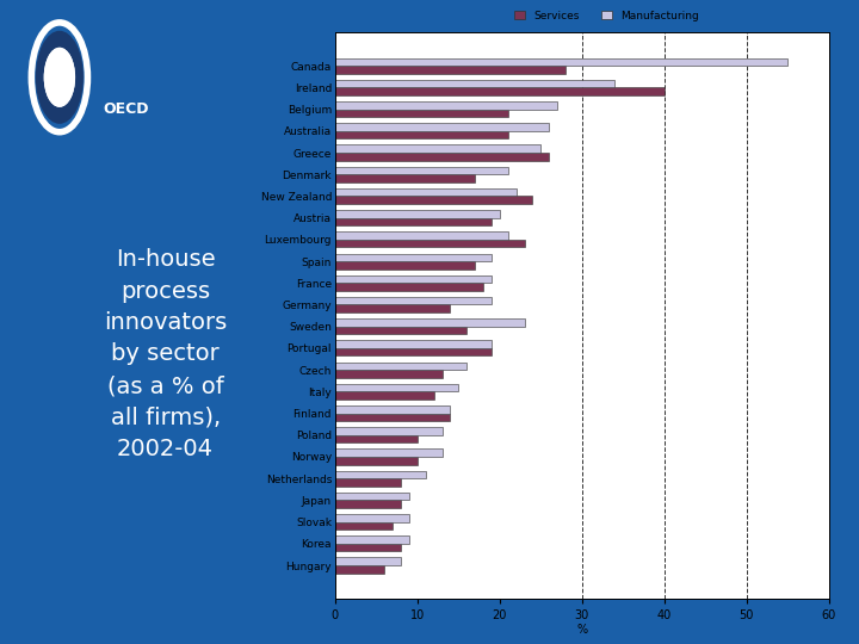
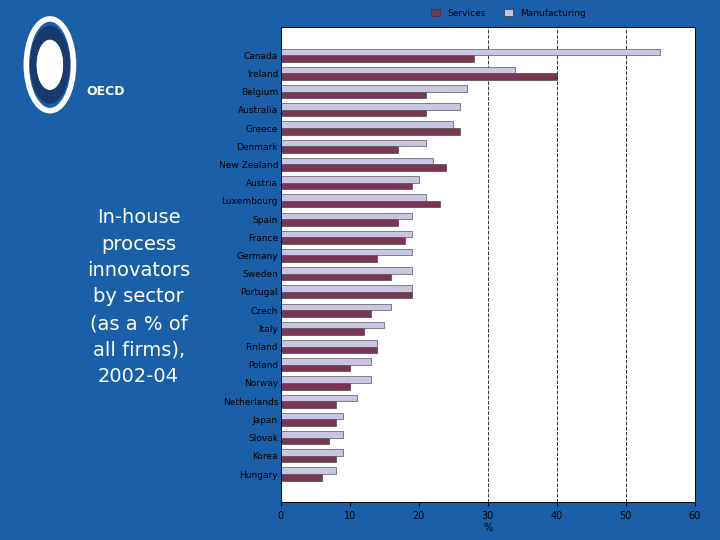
Manufacturing/Sweden: 23 -> 19
